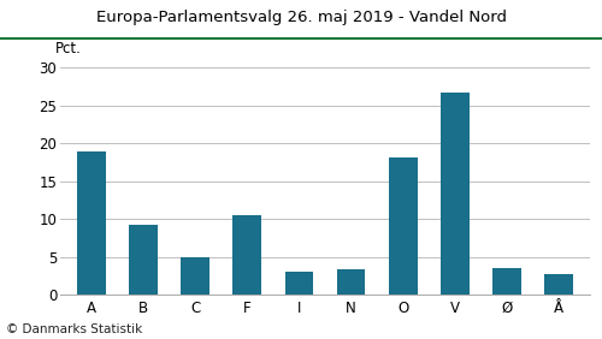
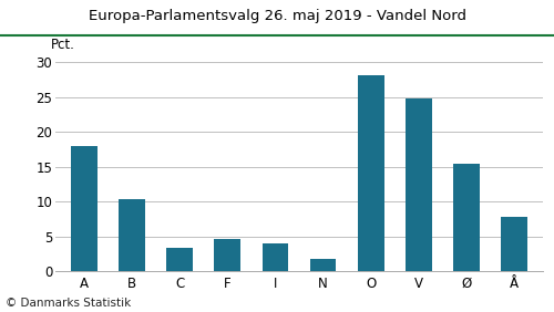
A: 19.0 -> 18.0
B: 9.2 -> 10.4
C: 4.9 -> 3.4
F: 10.5 -> 4.6
I: 3.1 -> 4.0
N: 3.4 -> 1.8
O: 18.1 -> 28.2
V: 26.8 -> 24.8
Ø: 3.6 -> 15.4
Å: 2.8 -> 7.8
